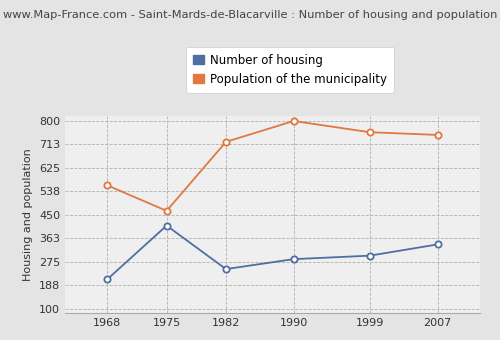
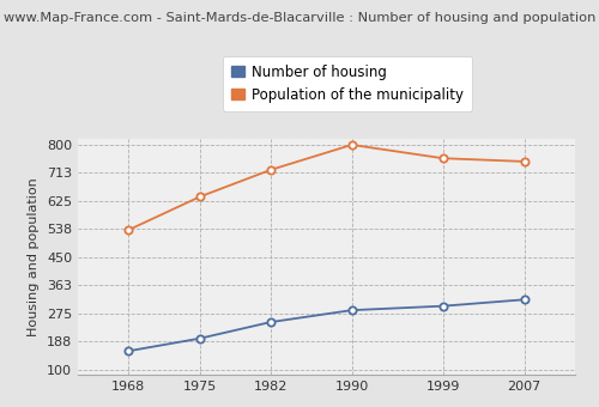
Number of housing/1968: 210 -> 158
Population of the municipality/1968: 560 -> 535
Number of housing/1975: 410 -> 197
Population of the municipality/1975: 465 -> 638
Number of housing/2007: 340 -> 318
